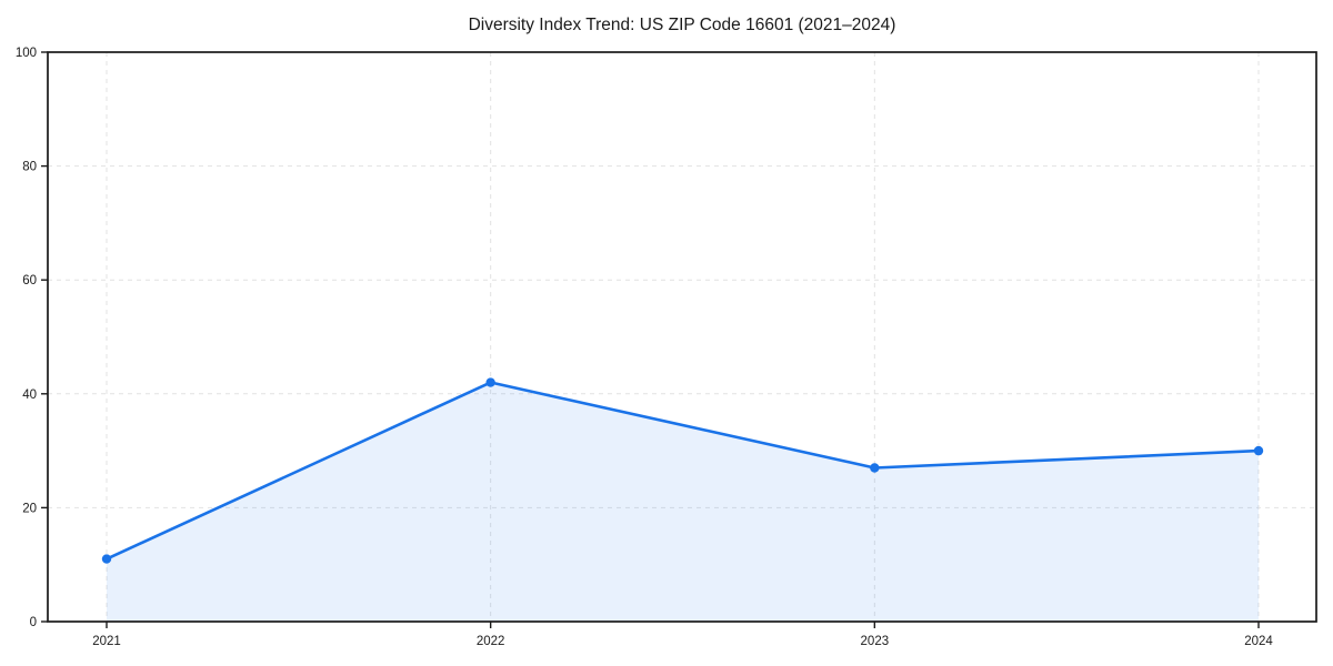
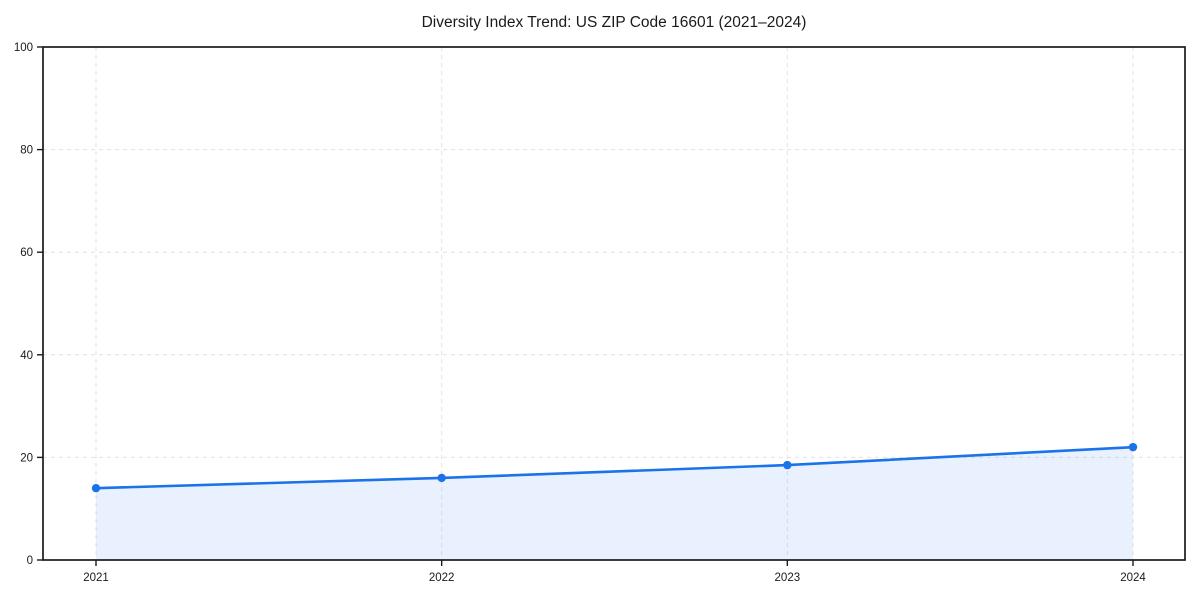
2021: 11 -> 14
2022: 42 -> 16
2023: 27 -> 18
2024: 30 -> 22
